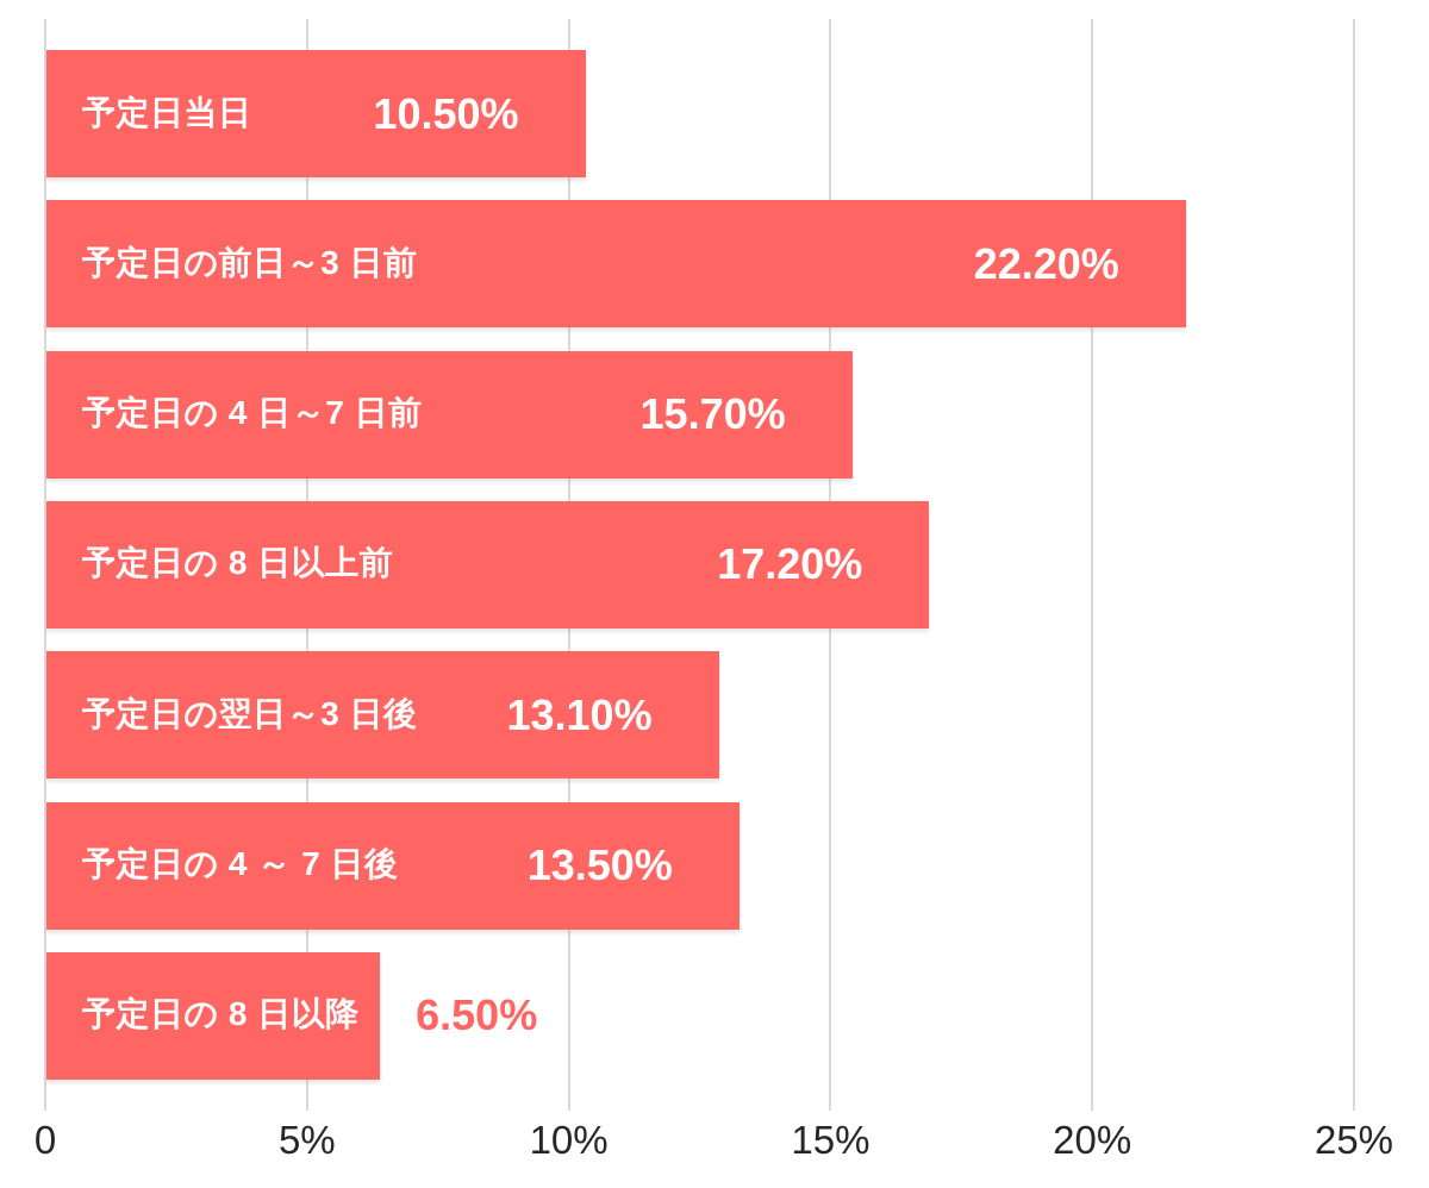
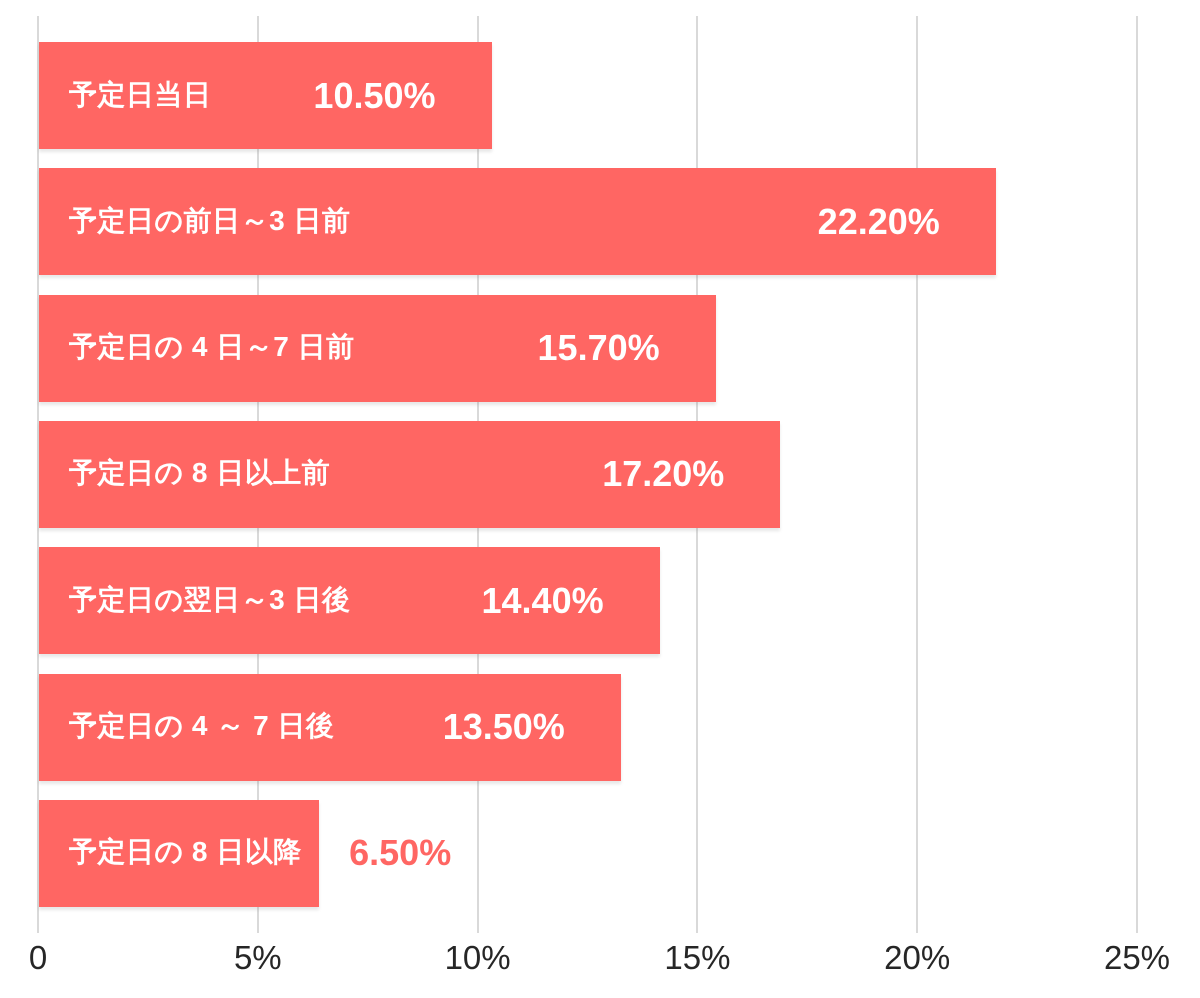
予定日の翌日～3 日後: 13.10% -> 14.40%
